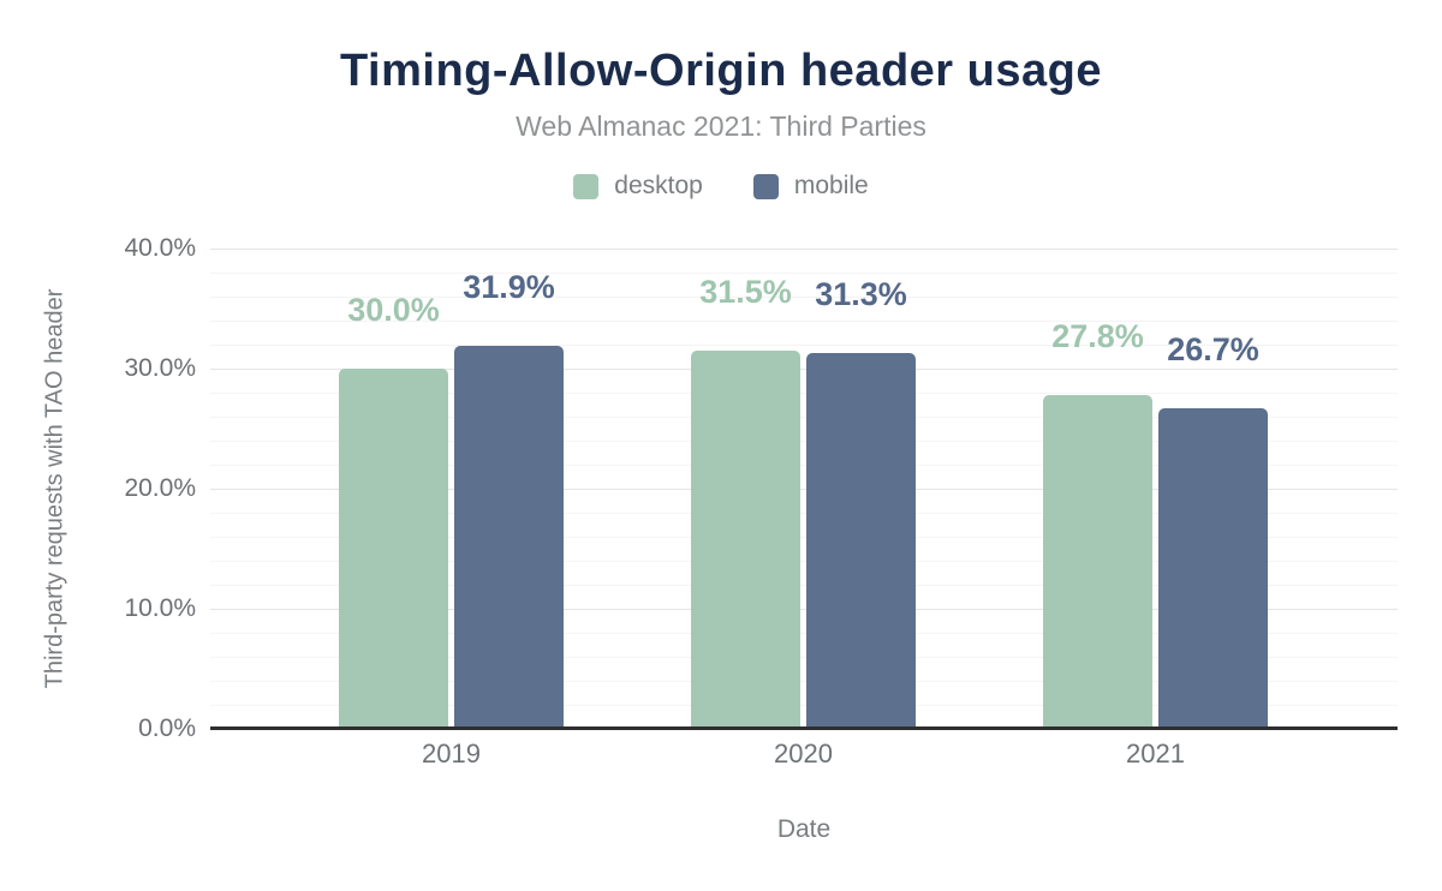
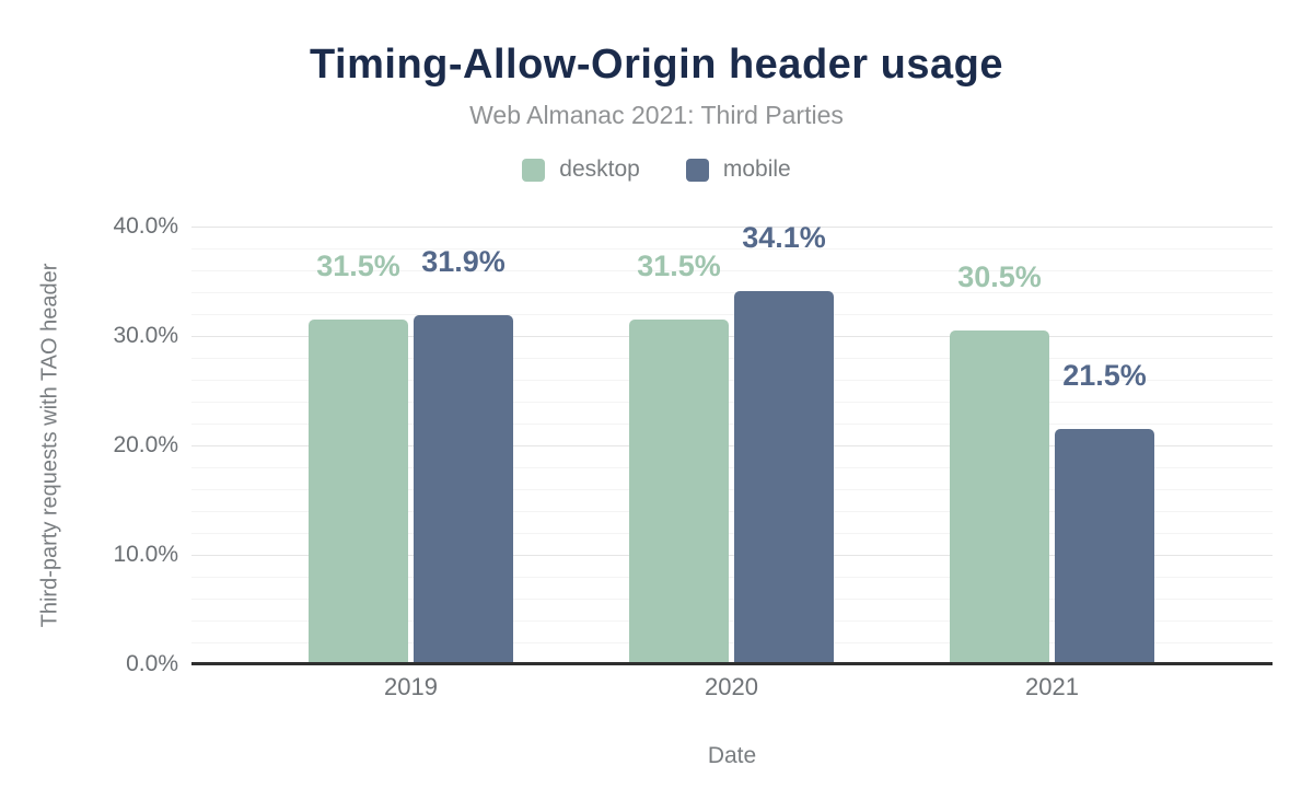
desktop/2019: 30.0% -> 31.5%
mobile/2020: 31.3% -> 34.1%
desktop/2021: 27.8% -> 30.5%
mobile/2021: 26.7% -> 21.5%
